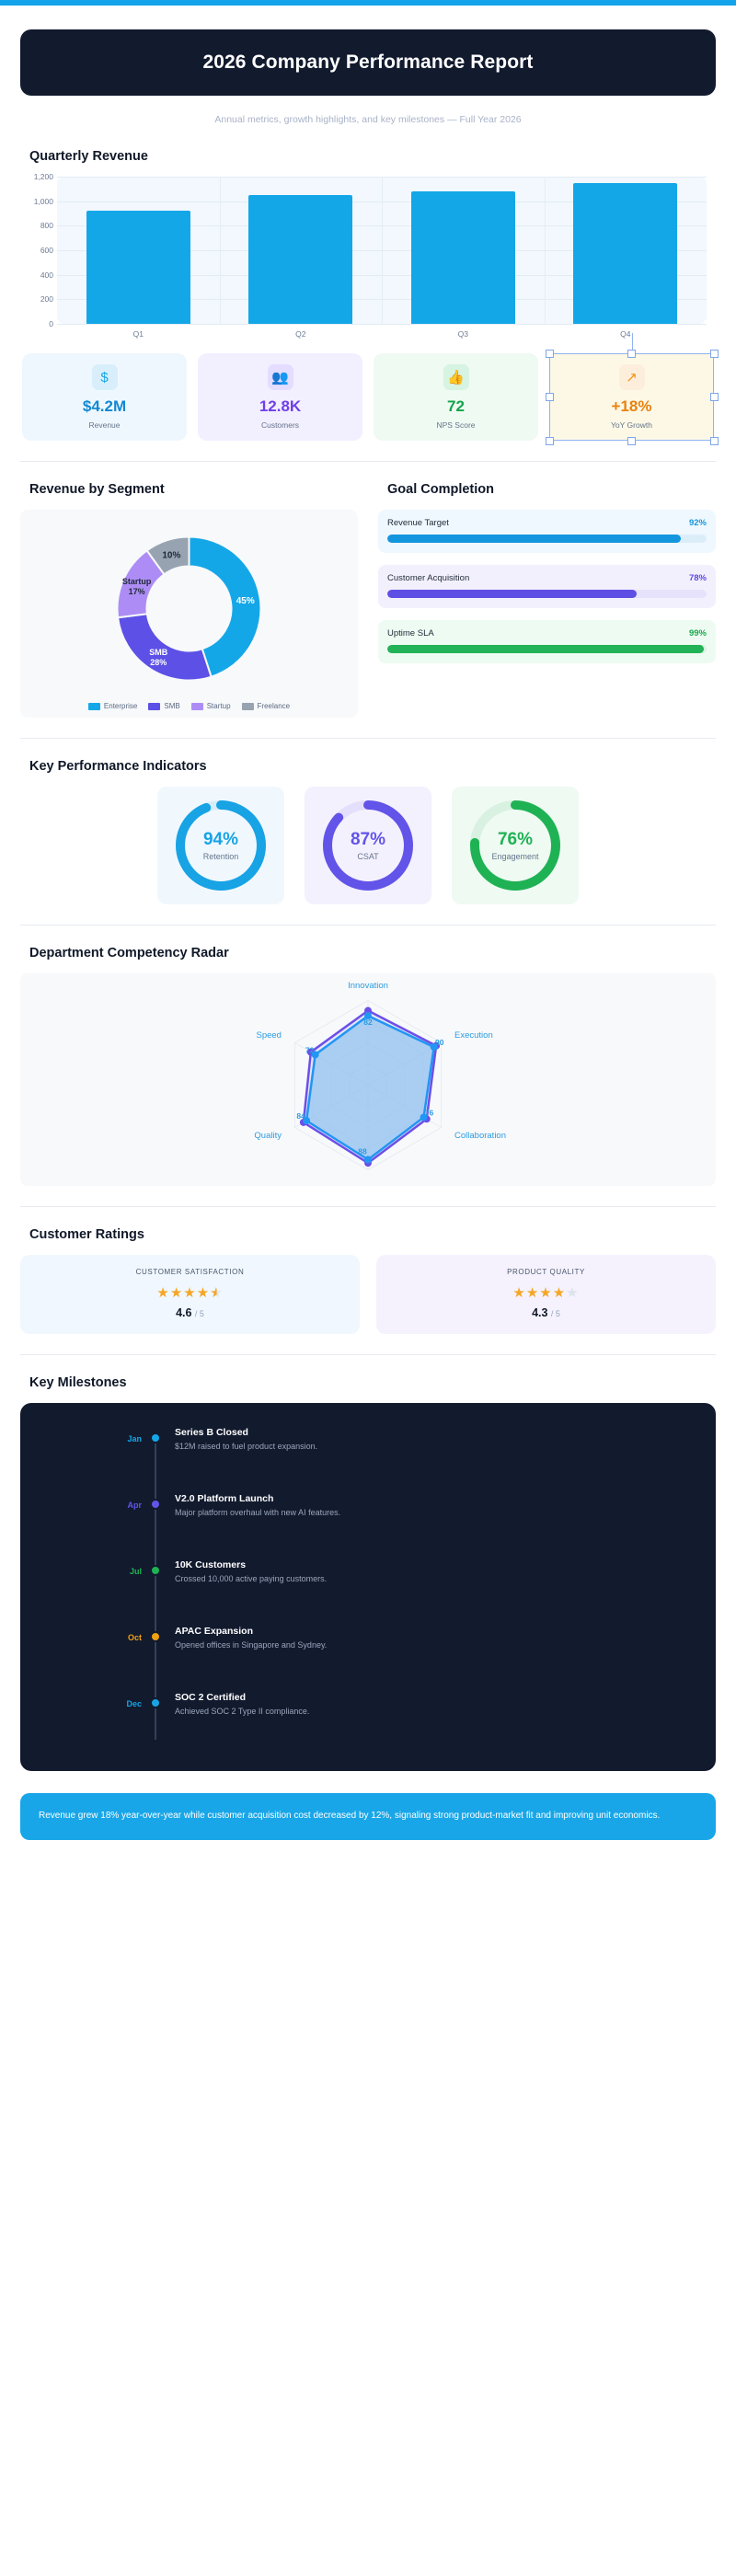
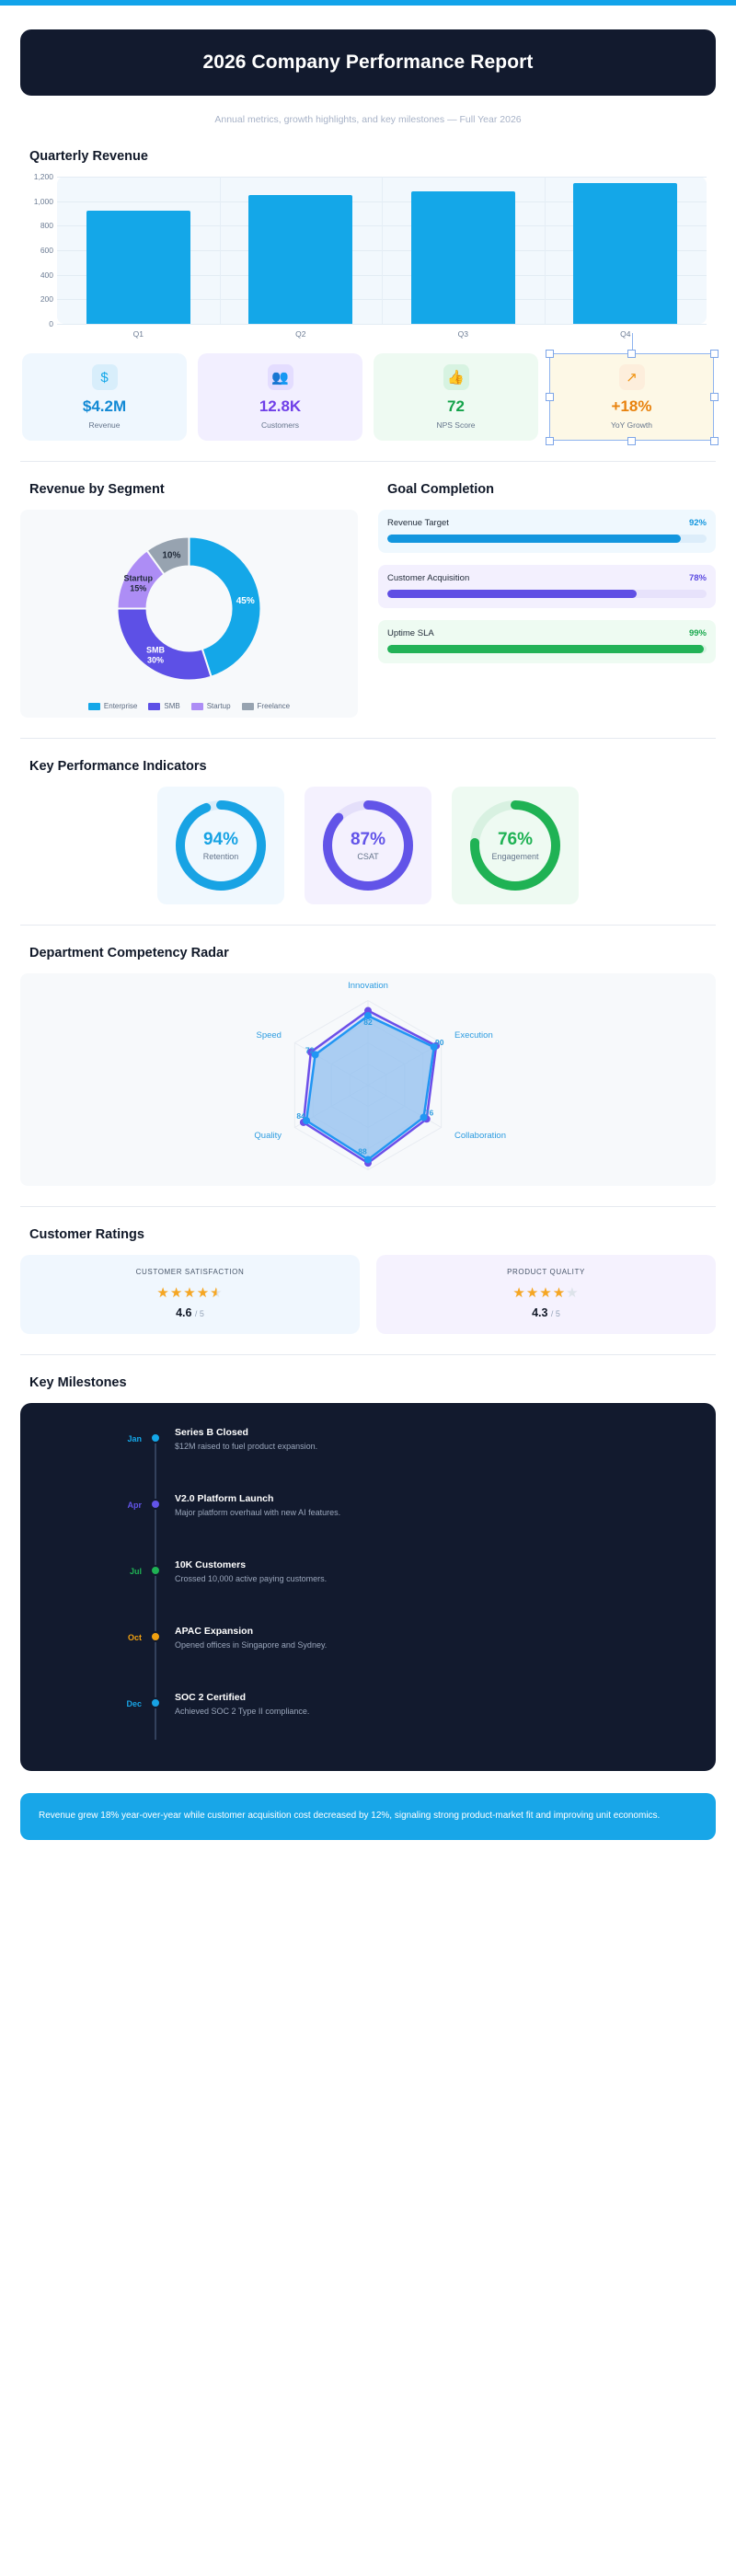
Revenue by Segment/SMB: 28% -> 30%
Revenue by Segment/Startup: 17% -> 15%
